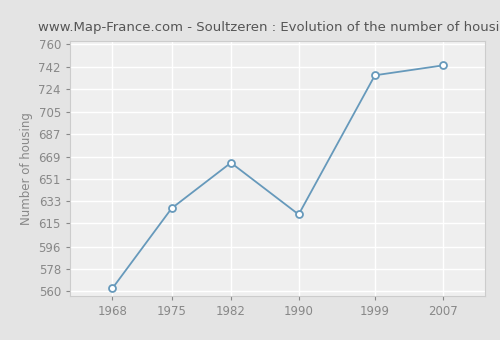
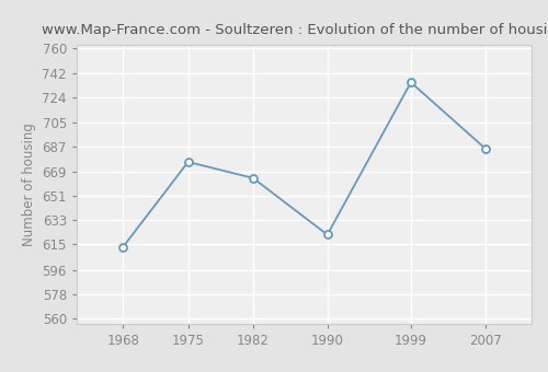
1968: 562 -> 613
1975: 627 -> 676
2007: 743 -> 686
